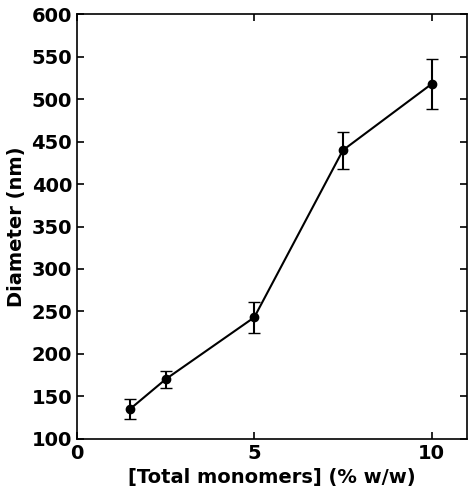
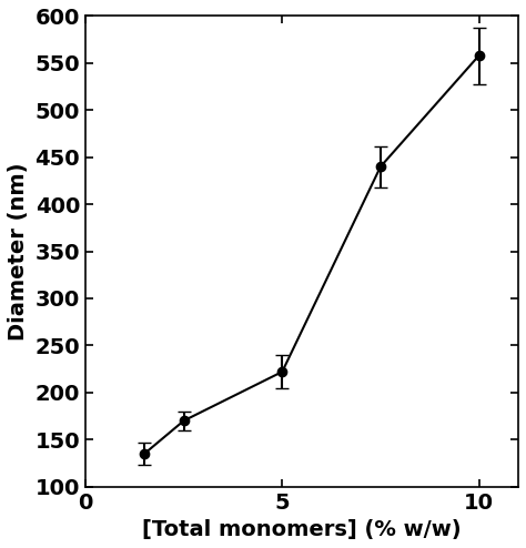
5: 243 -> 222
10: 518 -> 558
